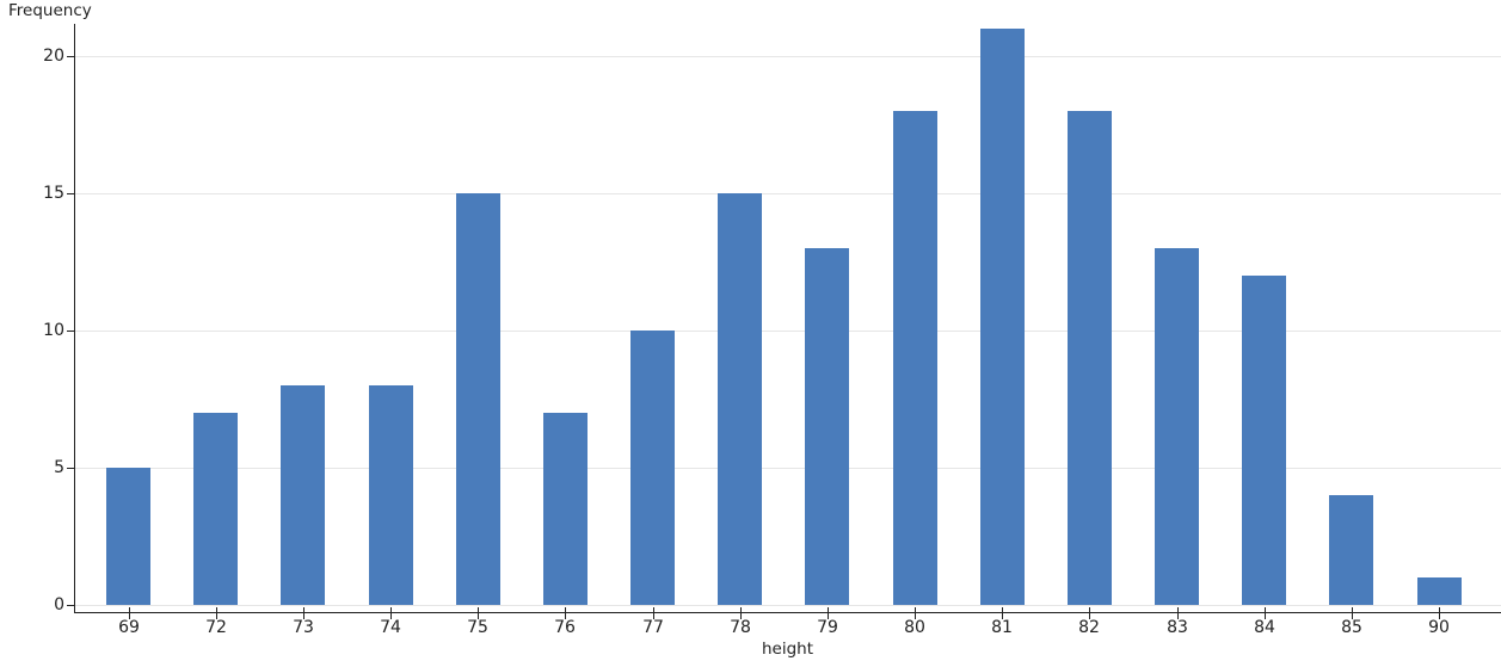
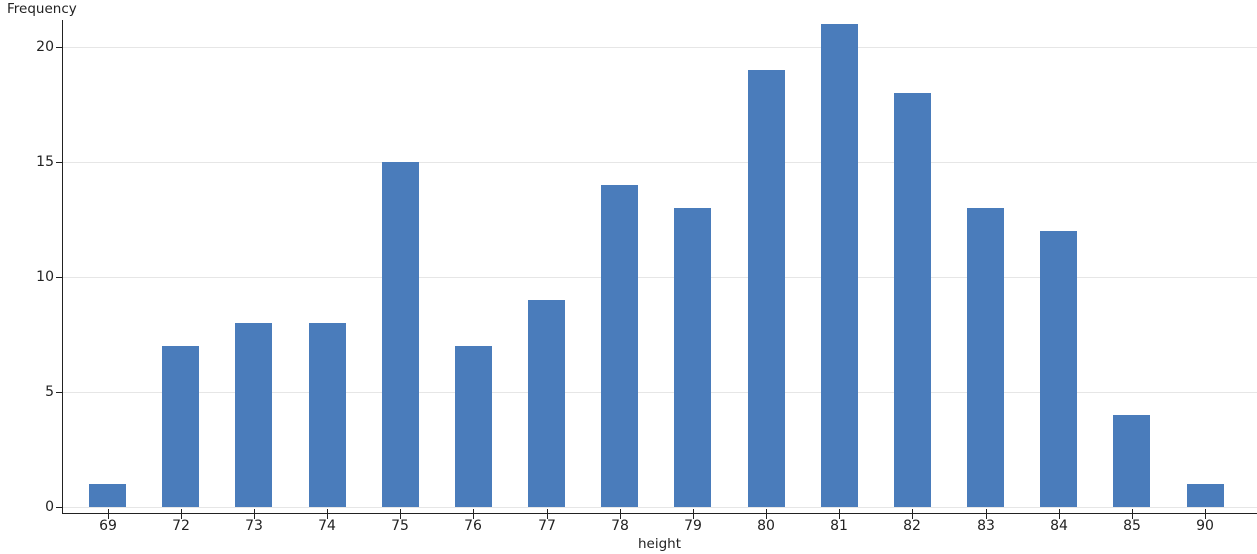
69: 5 -> 1
77: 10 -> 9
78: 15 -> 14
80: 18 -> 19
